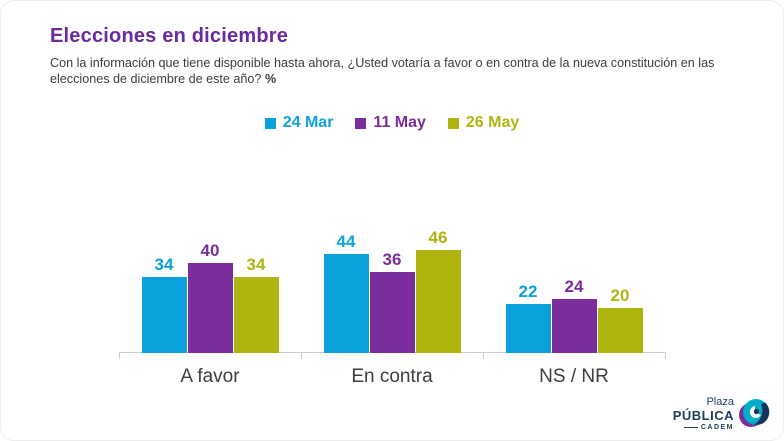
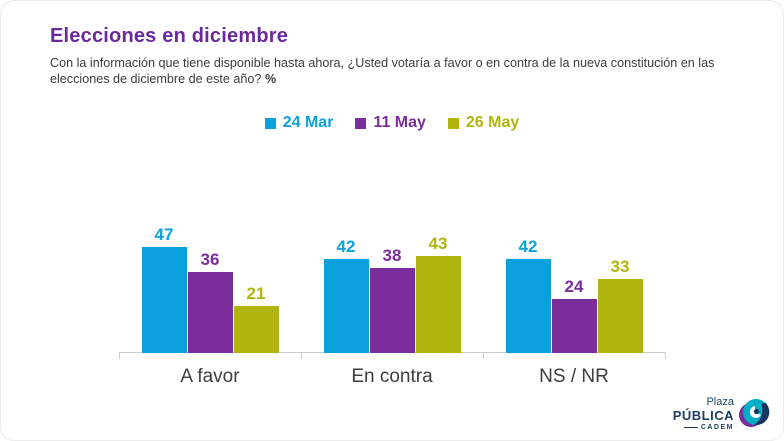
24 Mar/A favor: 34 -> 47
11 May/A favor: 40 -> 36
26 May/A favor: 34 -> 21
24 Mar/En contra: 44 -> 42
11 May/En contra: 36 -> 38
26 May/En contra: 46 -> 43
24 Mar/NS / NR: 22 -> 42
26 May/NS / NR: 20 -> 33
